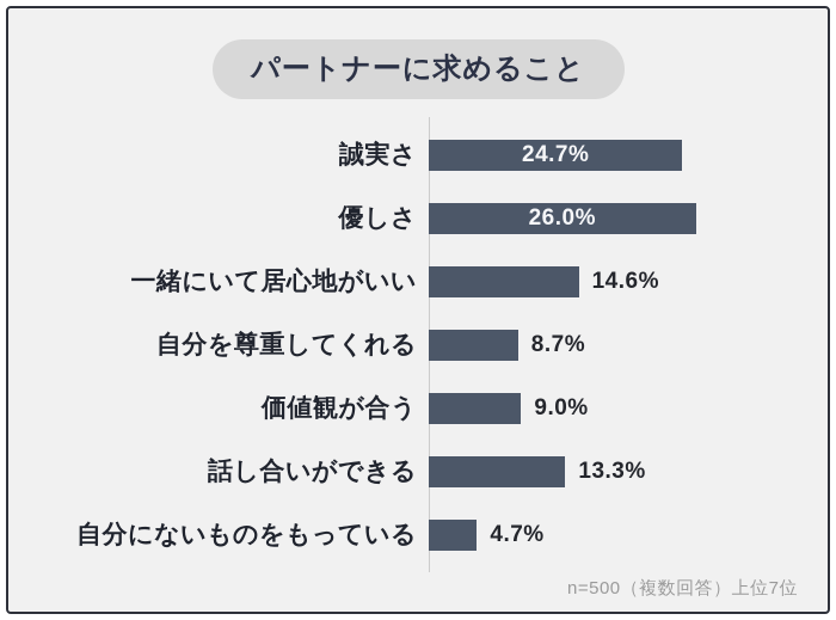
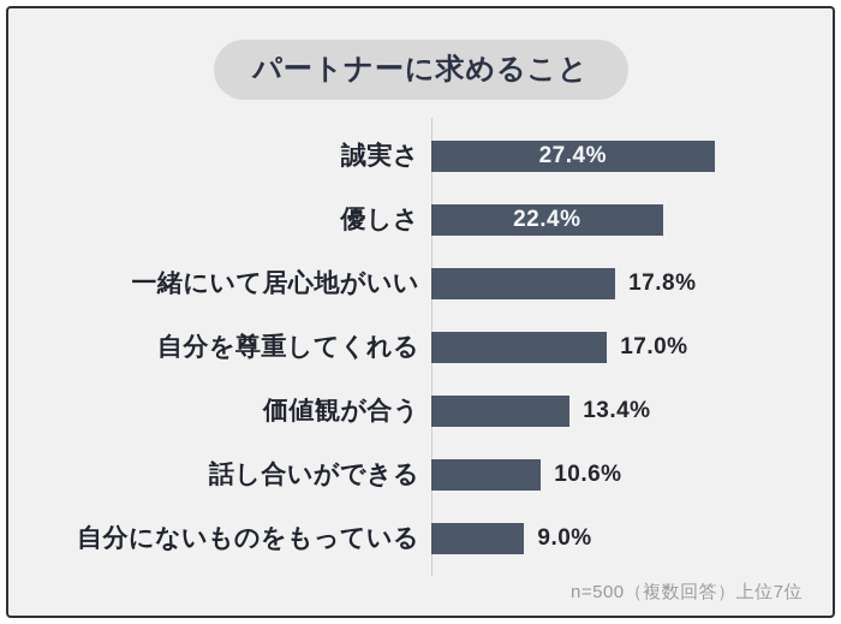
誠実さ: 24.7% -> 27.4%
優しさ: 26.0% -> 22.4%
一緒にいて居心地がいい: 14.6% -> 17.8%
自分を尊重してくれる: 8.7% -> 17.0%
価値観が合う: 9.0% -> 13.4%
話し合いができる: 13.3% -> 10.6%
自分にないものをもっている: 4.7% -> 9.0%
